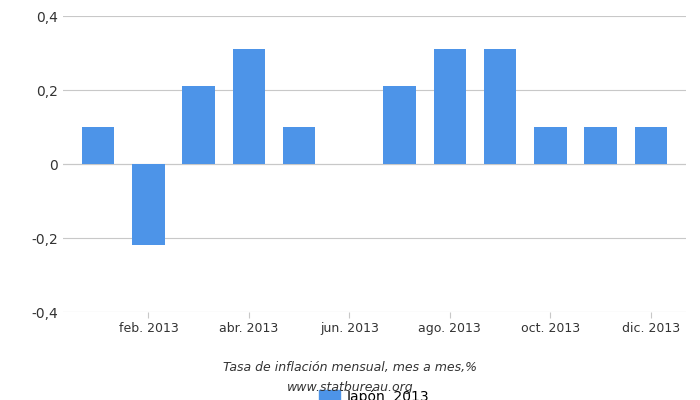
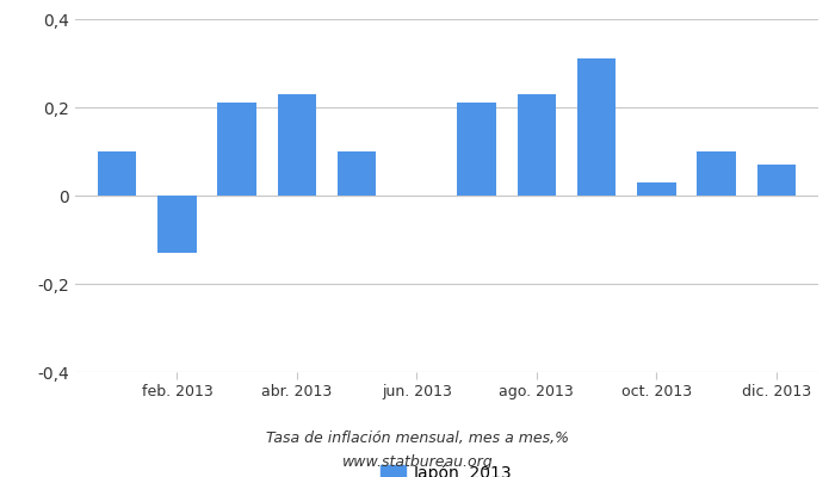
feb. 2013: -0,22 -> -0,13
abr. 2013: 0,31 -> 0,23
ago. 2013: 0,31 -> 0,23
oct. 2013: 0,10 -> 0,03
dic. 2013: 0,10 -> 0,07
